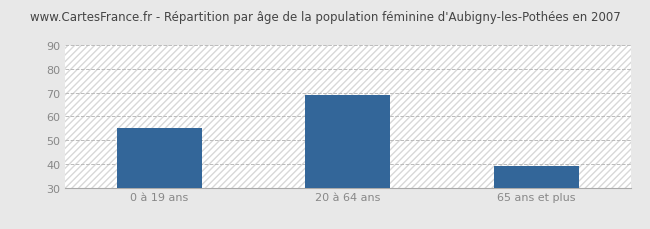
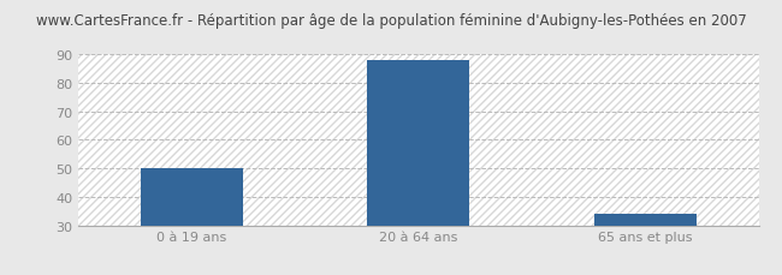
0 à 19 ans: 55 -> 50
20 à 64 ans: 69 -> 88
65 ans et plus: 39 -> 34
